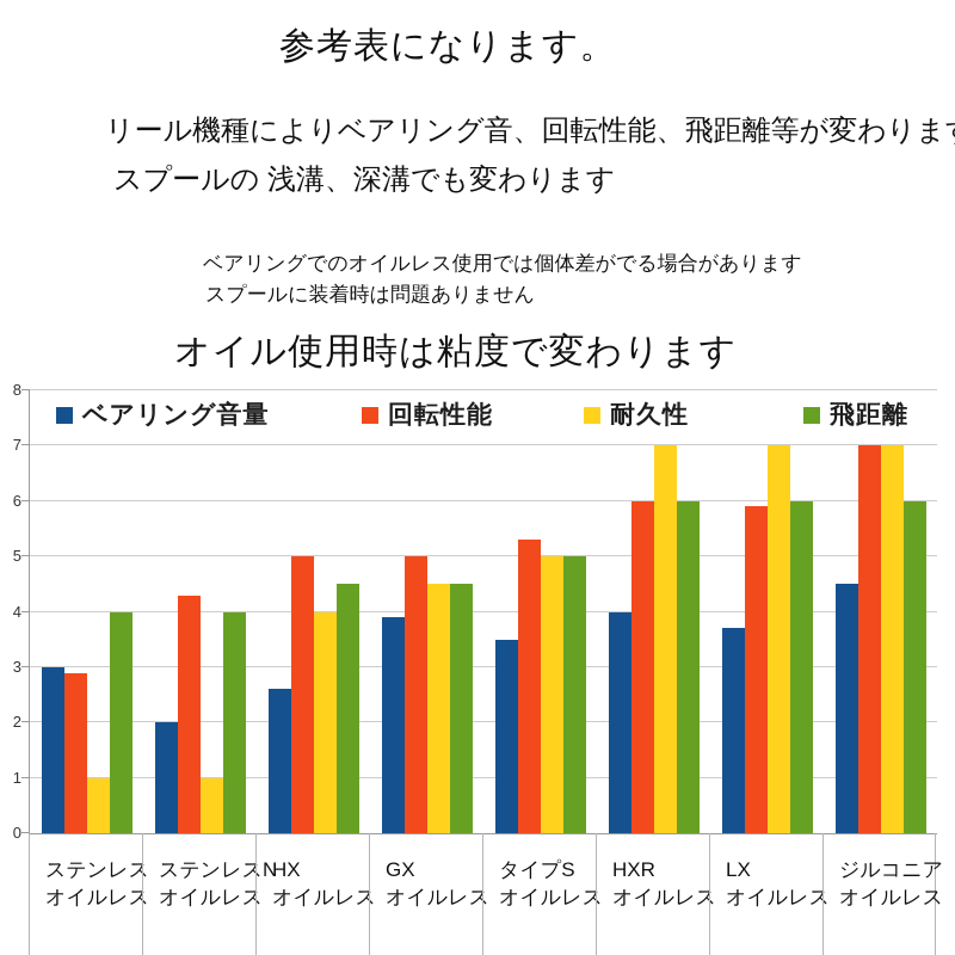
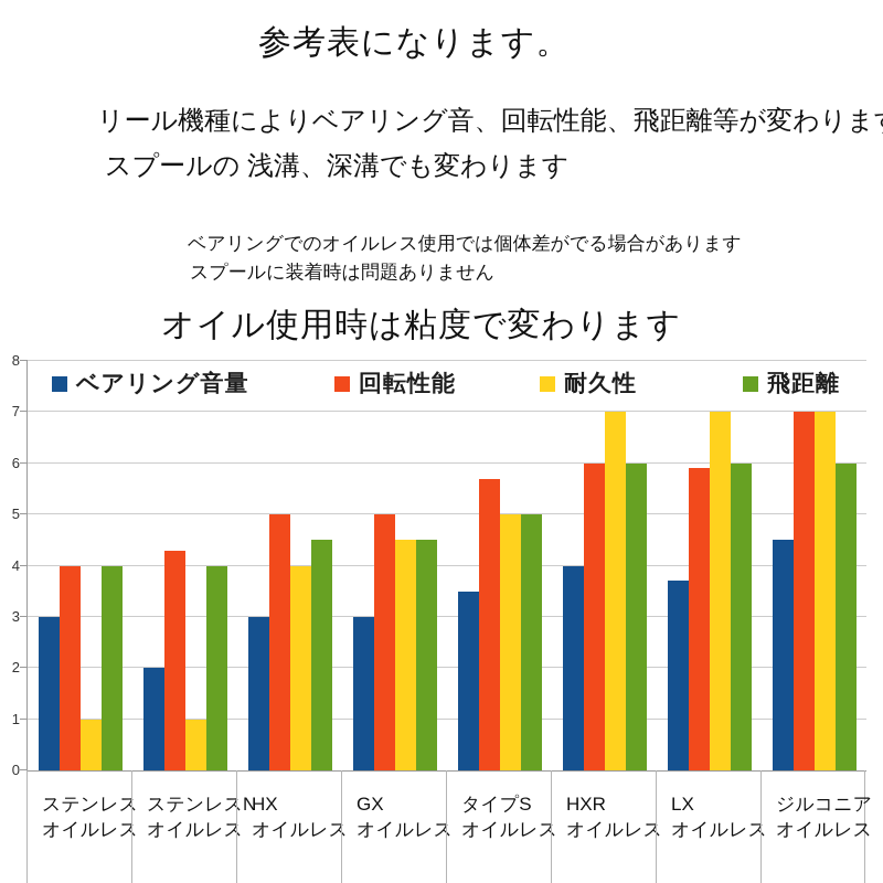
回転性能/ステンレス: 2.9 -> 4.0
ベアリング音量/HX: 2.6 -> 3.0
ベアリング音量/GX: 3.9 -> 3.0
回転性能/タイプS: 5.3 -> 5.7
